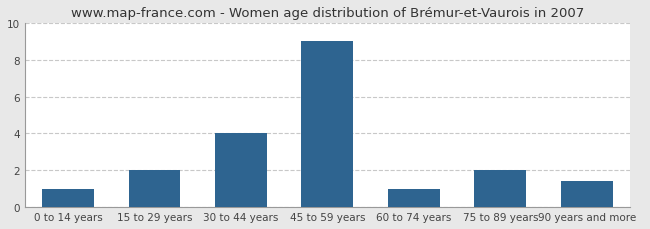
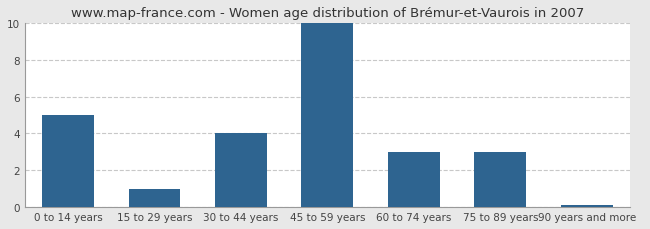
0 to 14 years: 1.0 -> 5.0
15 to 29 years: 2.0 -> 1.0
45 to 59 years: 9.0 -> 10.0
60 to 74 years: 1.0 -> 3.0
75 to 89 years: 2.0 -> 3.0
90 years and more: 1.4 -> 0.1
